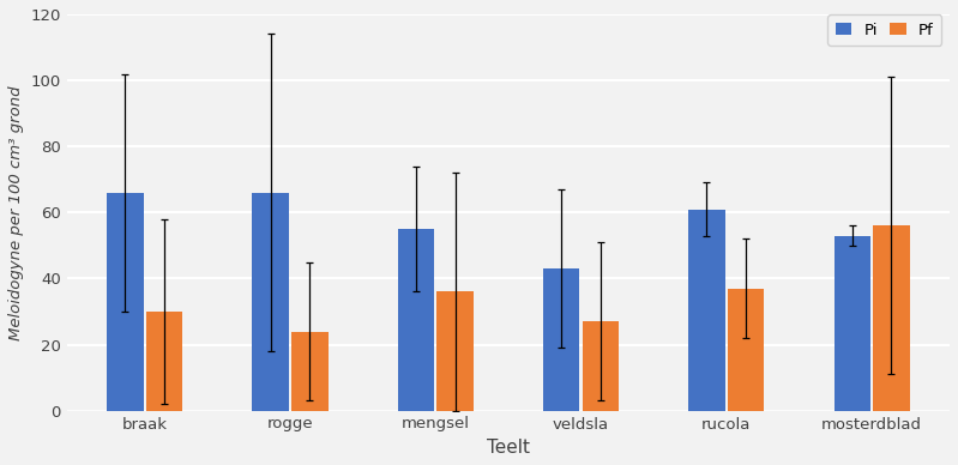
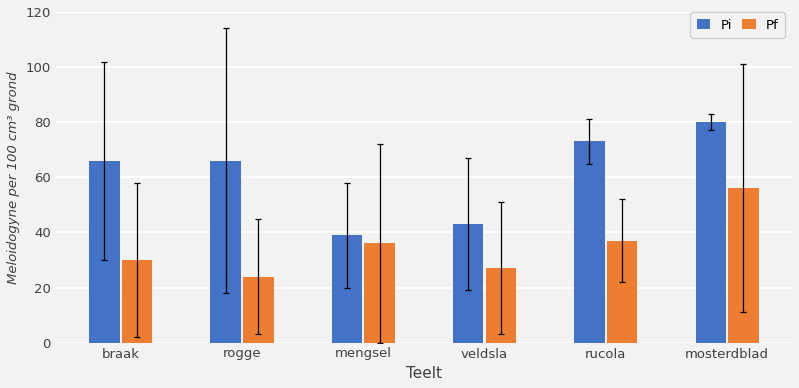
Pi/mengsel: 55 -> 39
Pi/rucola: 61 -> 73
Pi/mosterdblad: 53 -> 80
